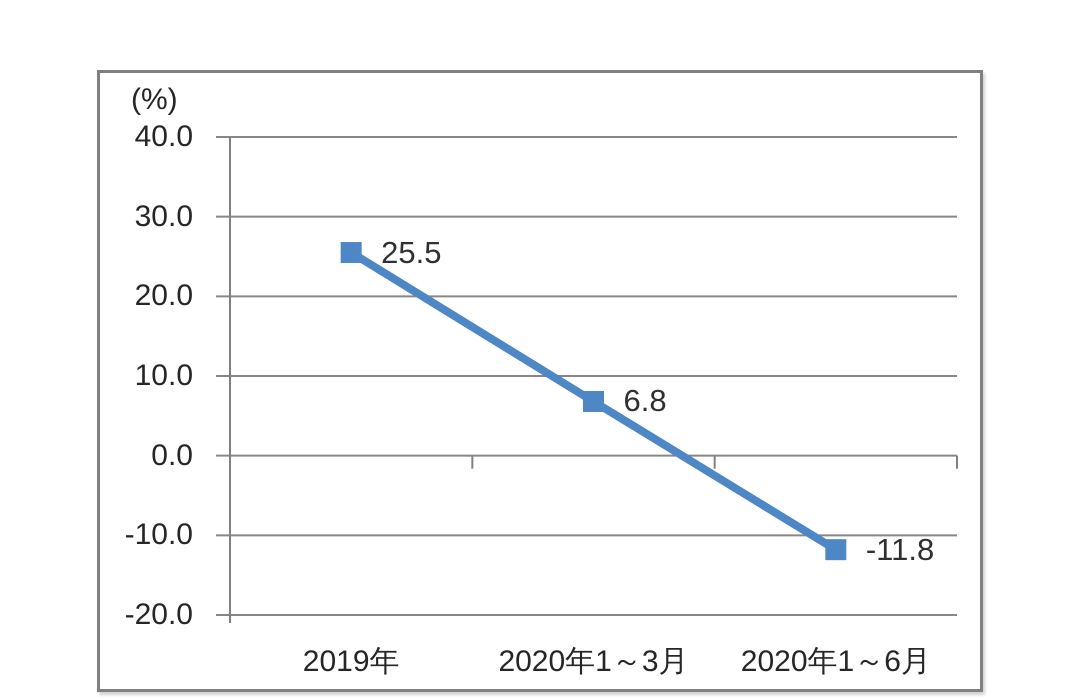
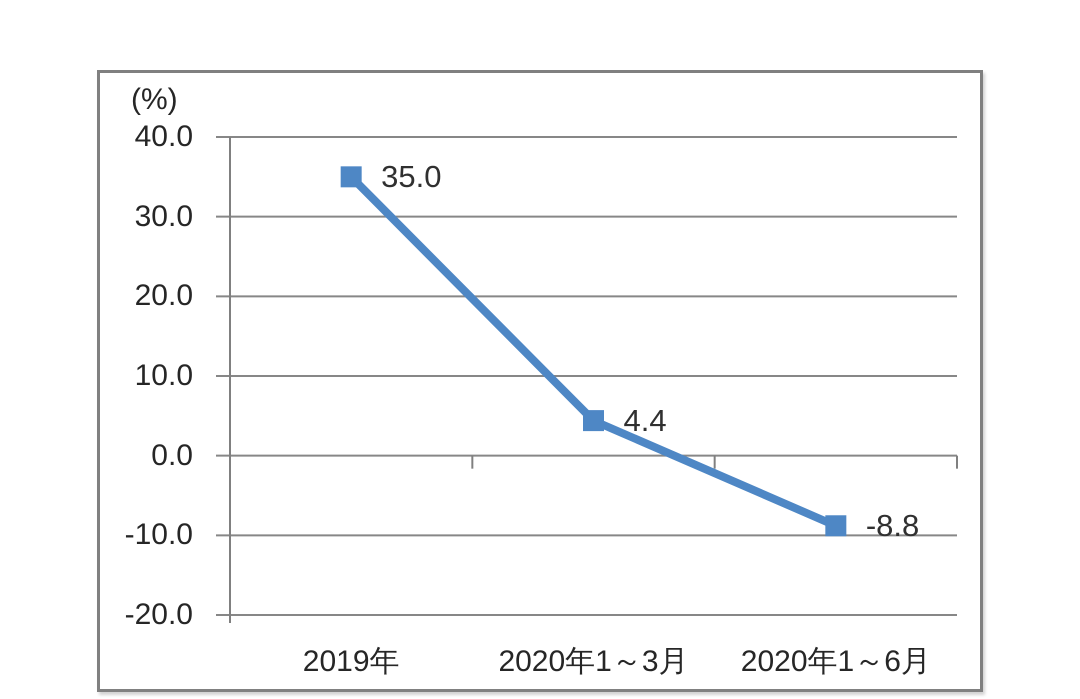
2019年: 25.5 -> 35.0
2020年1～3月: 6.8 -> 4.4
2020年1～6月: -11.8 -> -8.8
